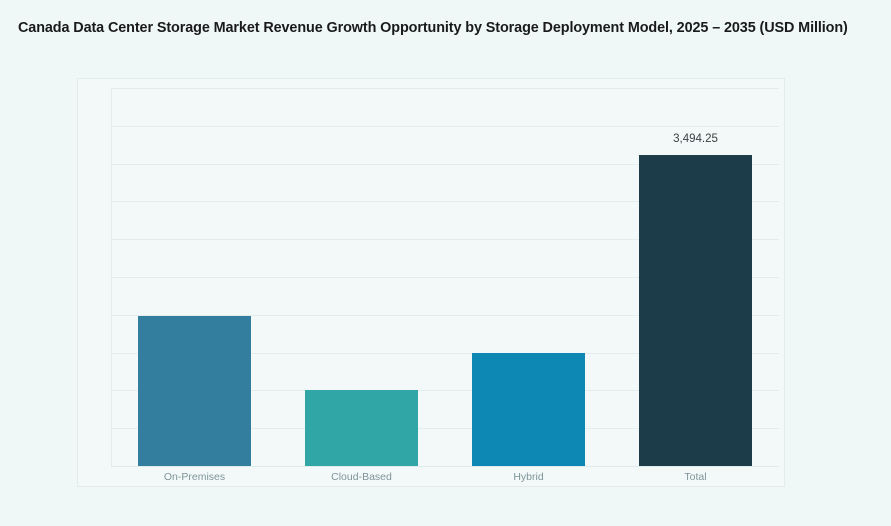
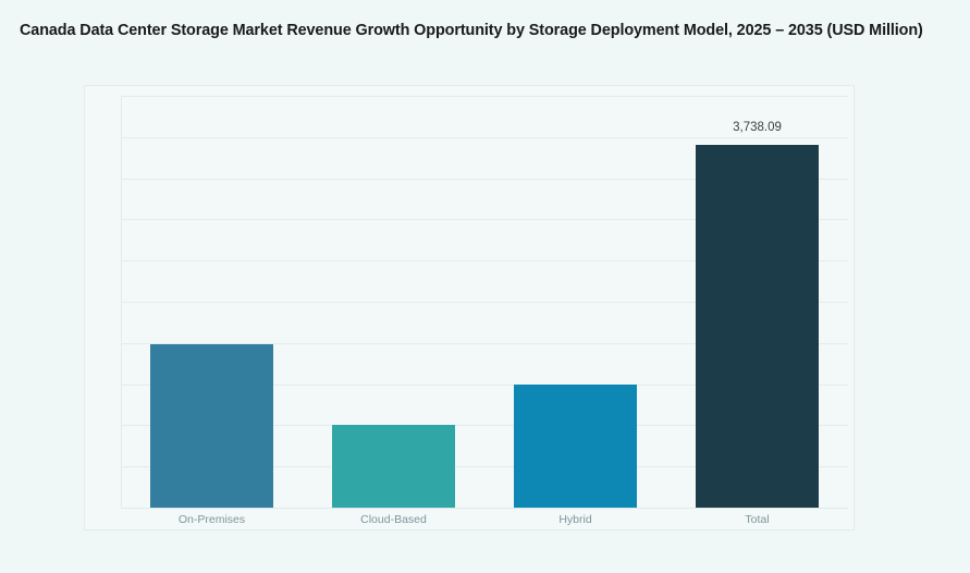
Total: 3,494.25 -> 3,738.09
